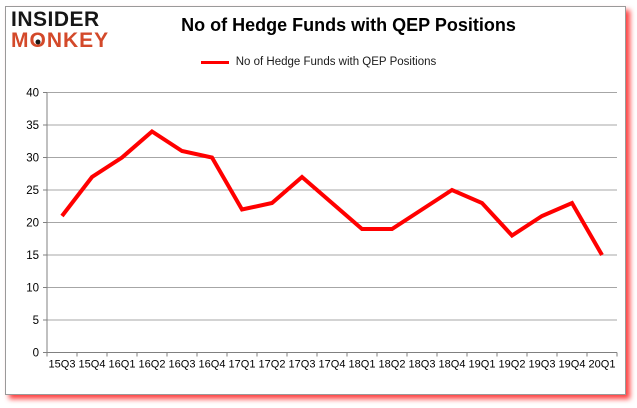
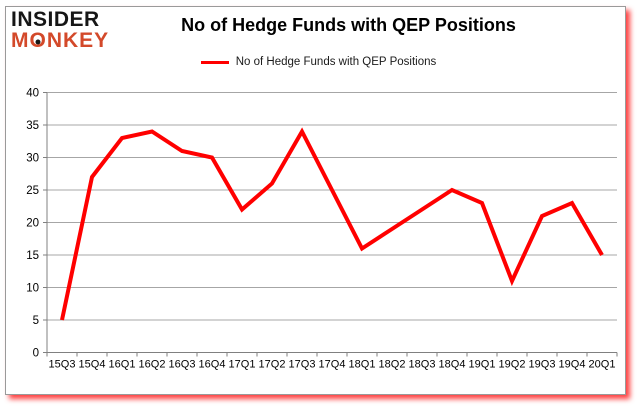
15Q3: 21 -> 5
16Q1: 30 -> 33
17Q2: 23 -> 26
17Q3: 27 -> 34
17Q4: 23 -> 25
18Q1: 19 -> 16
19Q2: 18 -> 11
